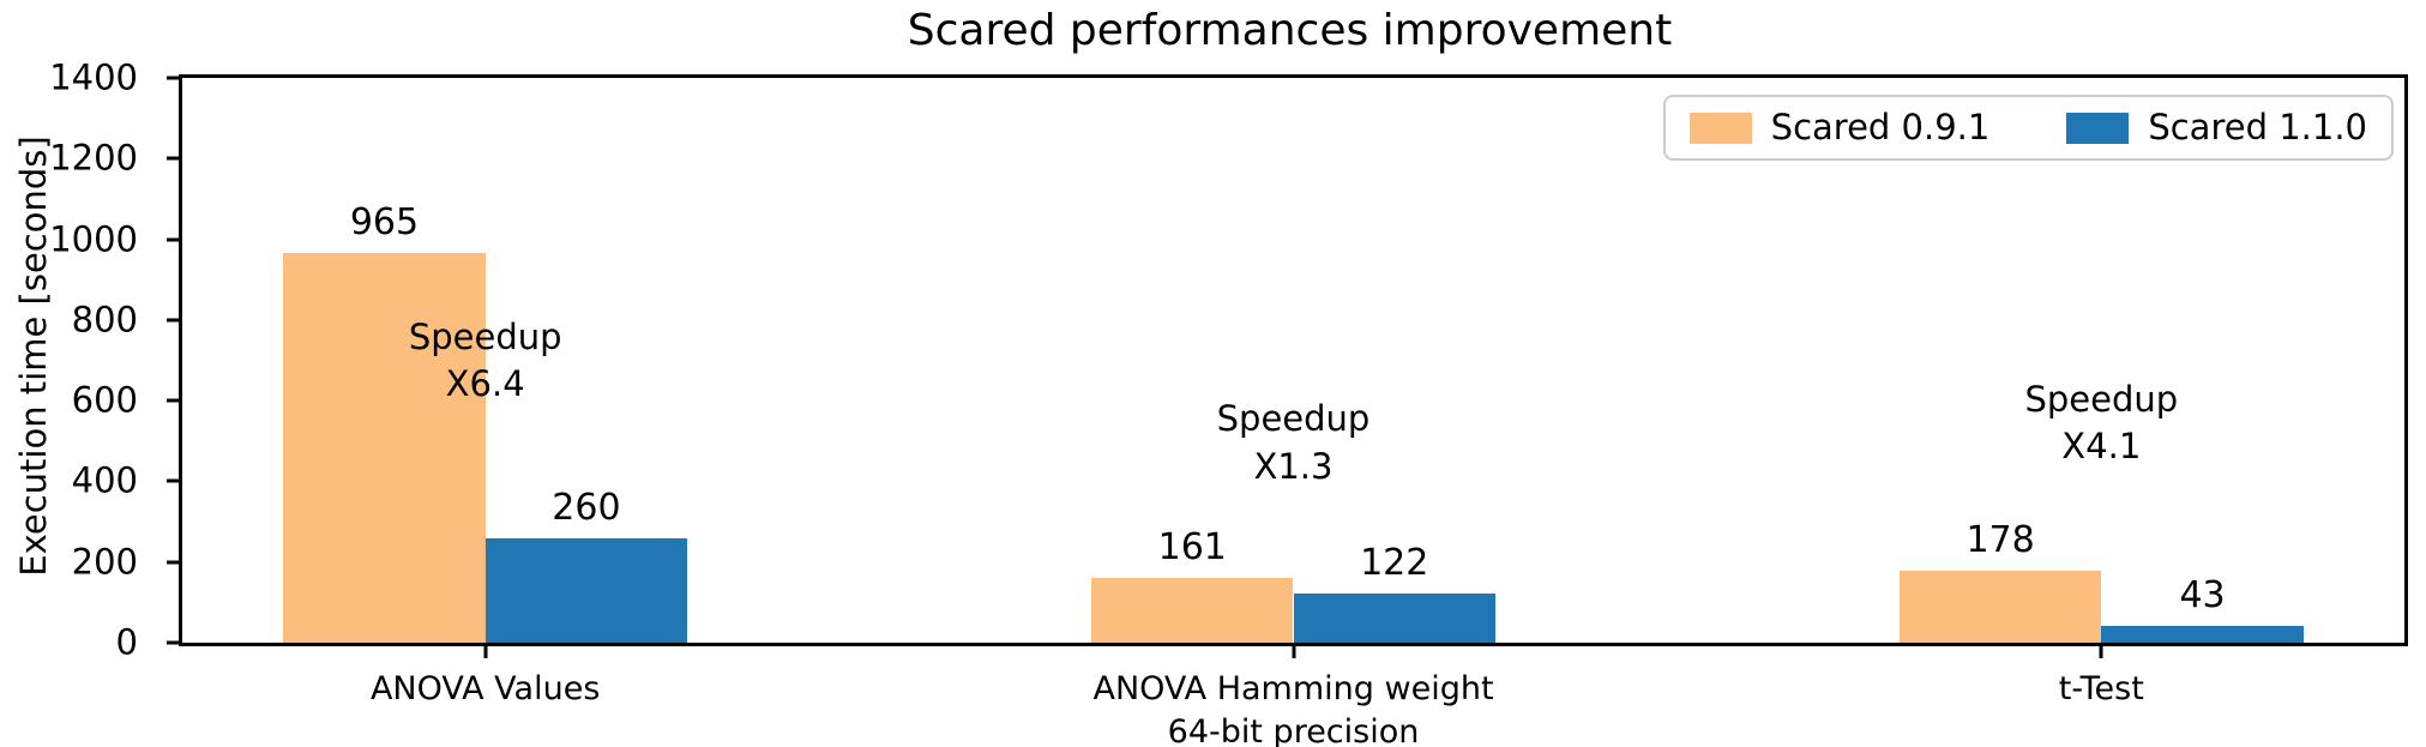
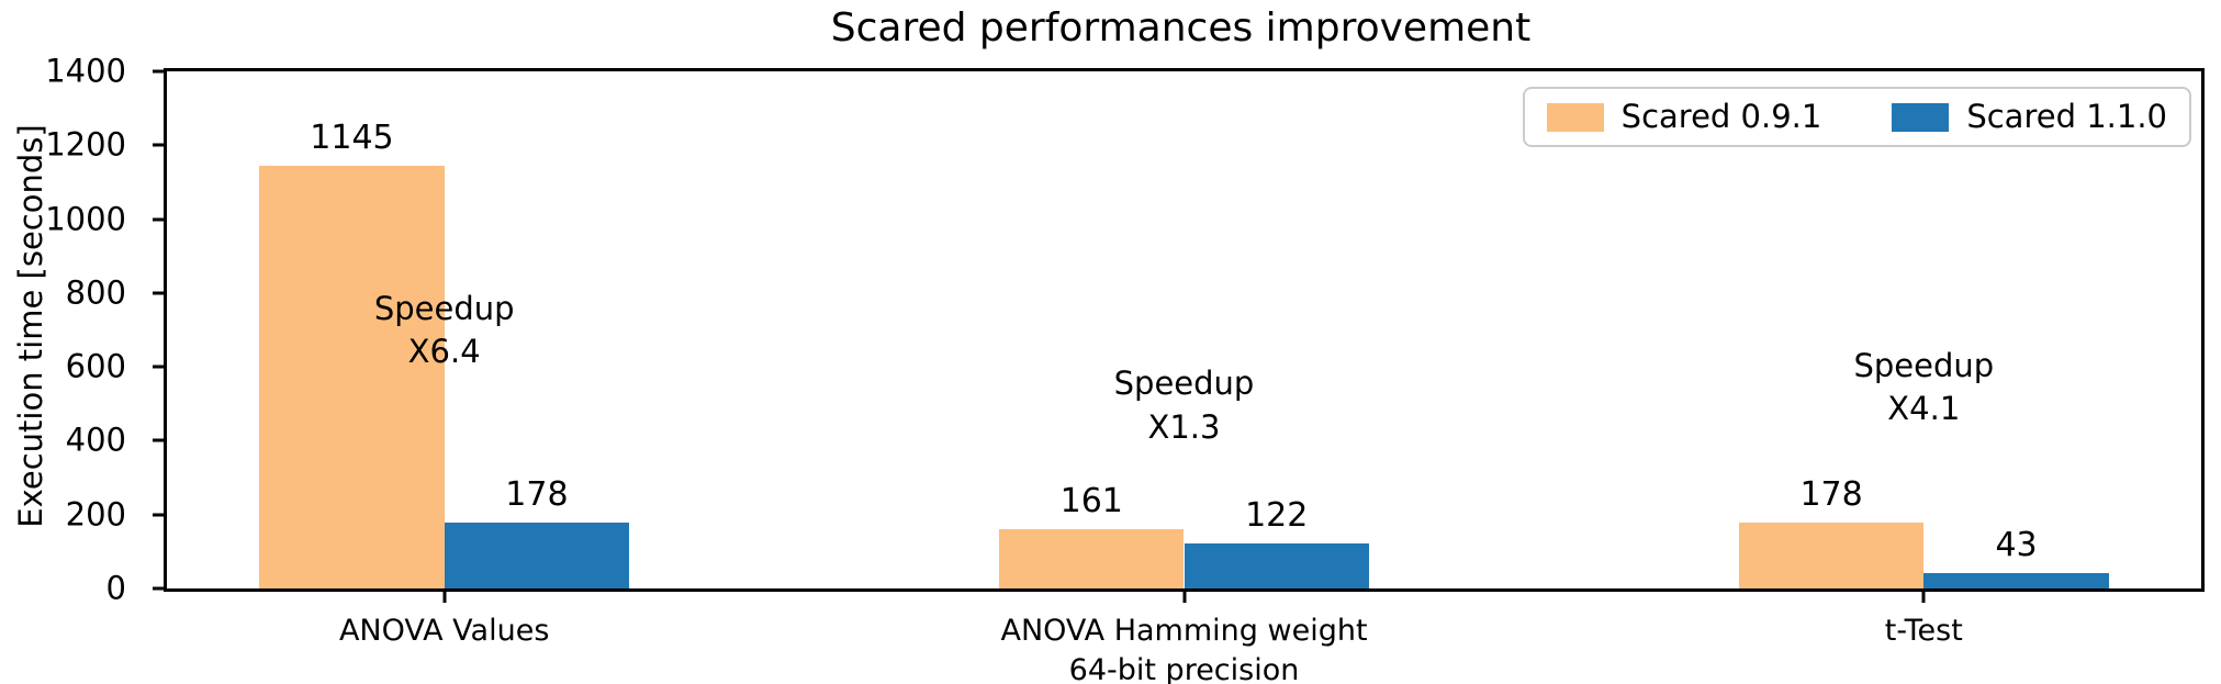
Scared 0.9.1/ANOVA Values: 965 -> 1145
Scared 1.1.0/ANOVA Values: 260 -> 178
